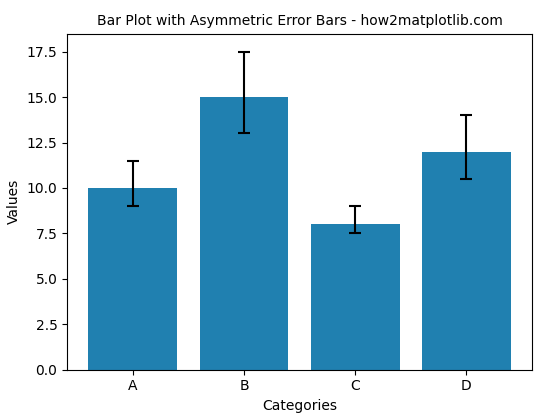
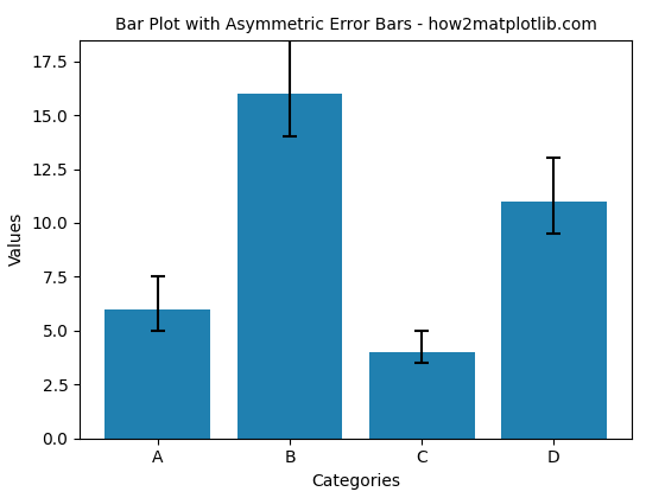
A: 10 -> 6
B: 15 -> 16
C: 8 -> 4
D: 12 -> 11
